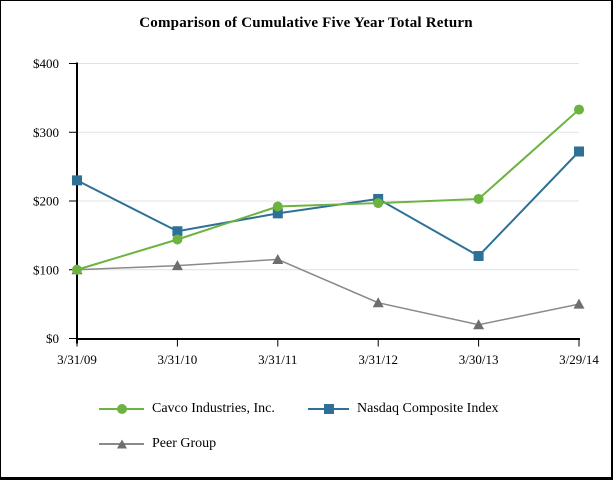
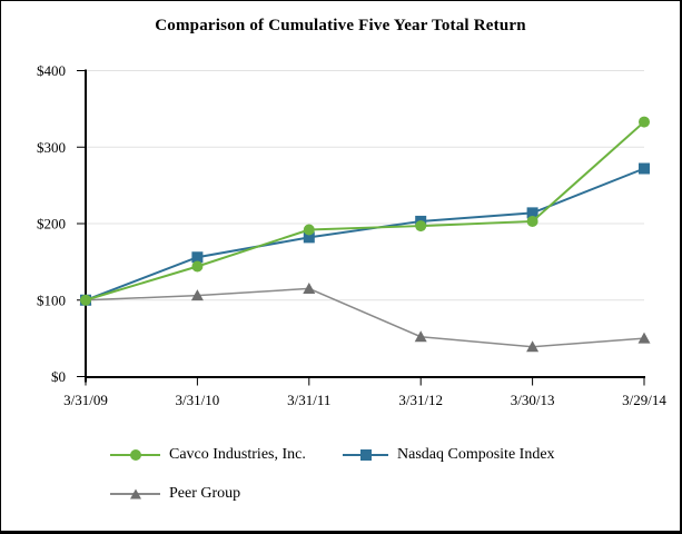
Nasdaq Composite Index/3/31/09: $230 -> $100
Nasdaq Composite Index/3/30/13: $120 -> $210
Peer Group/3/30/13: $20 -> $40
